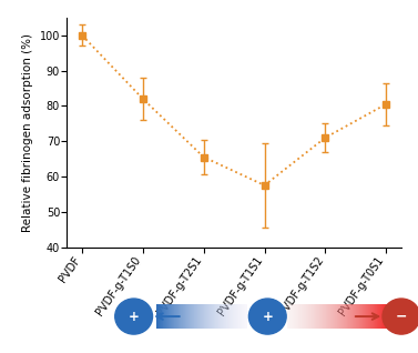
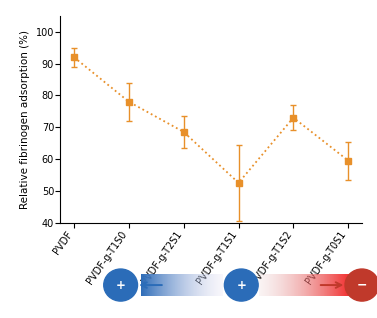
PVDF: 100.0 -> 92.0
PVDF-g-T1S0: 82.0 -> 78.0
PVDF-g-T2S1: 65.5 -> 68.5
PVDF-g-T1S1: 57.5 -> 52.5
PVDF-g-T1S2: 71.0 -> 73.0
PVDF-g-T0S1: 80.5 -> 59.5
